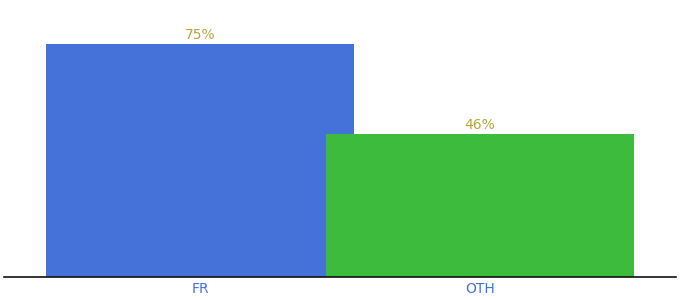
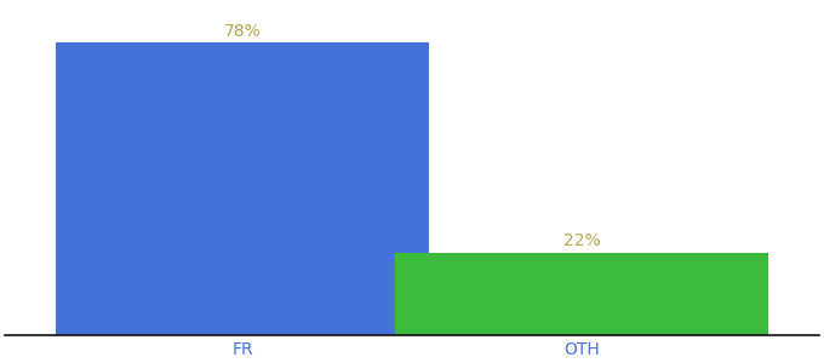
FR: 75% -> 78%
OTH: 46% -> 22%
